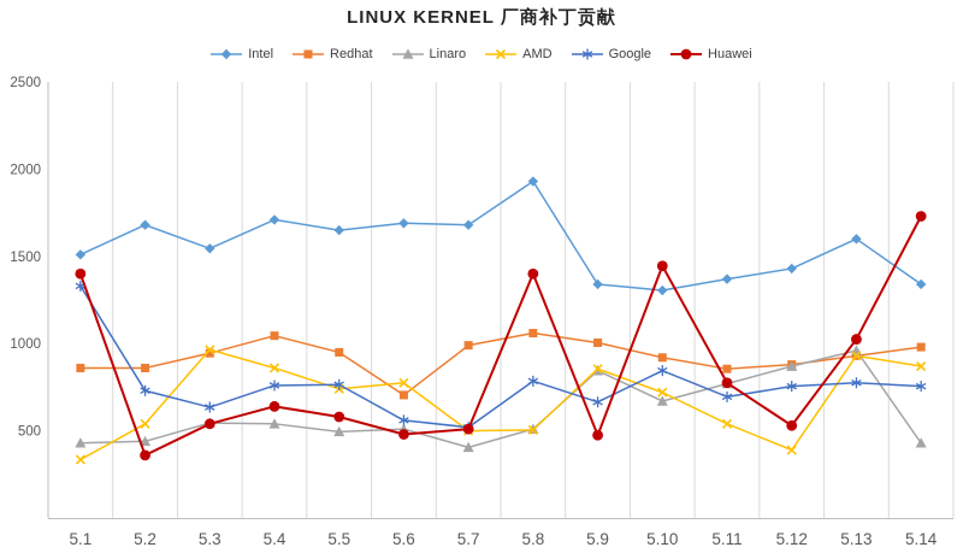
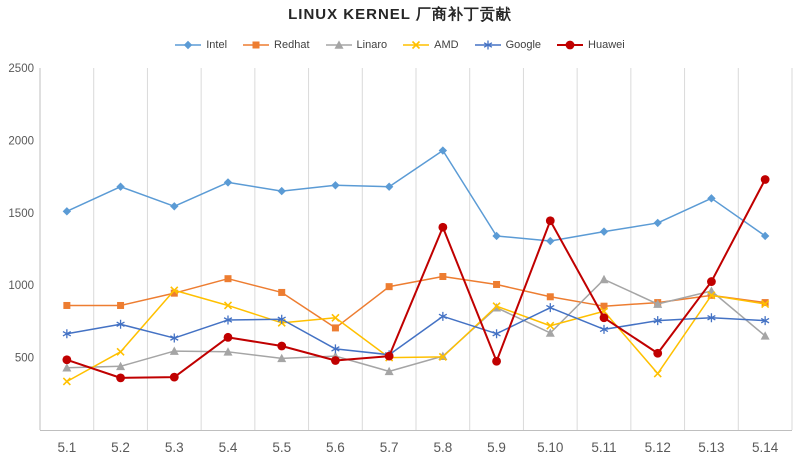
Google/5.1: 1330 -> 660
Huawei/5.1: 1400 -> 480
Huawei/5.3: 540 -> 360
Linaro/5.11: 770 -> 1040
AMD/5.11: 540 -> 820
Redhat/5.14: 980 -> 880
Linaro/5.14: 430 -> 650
